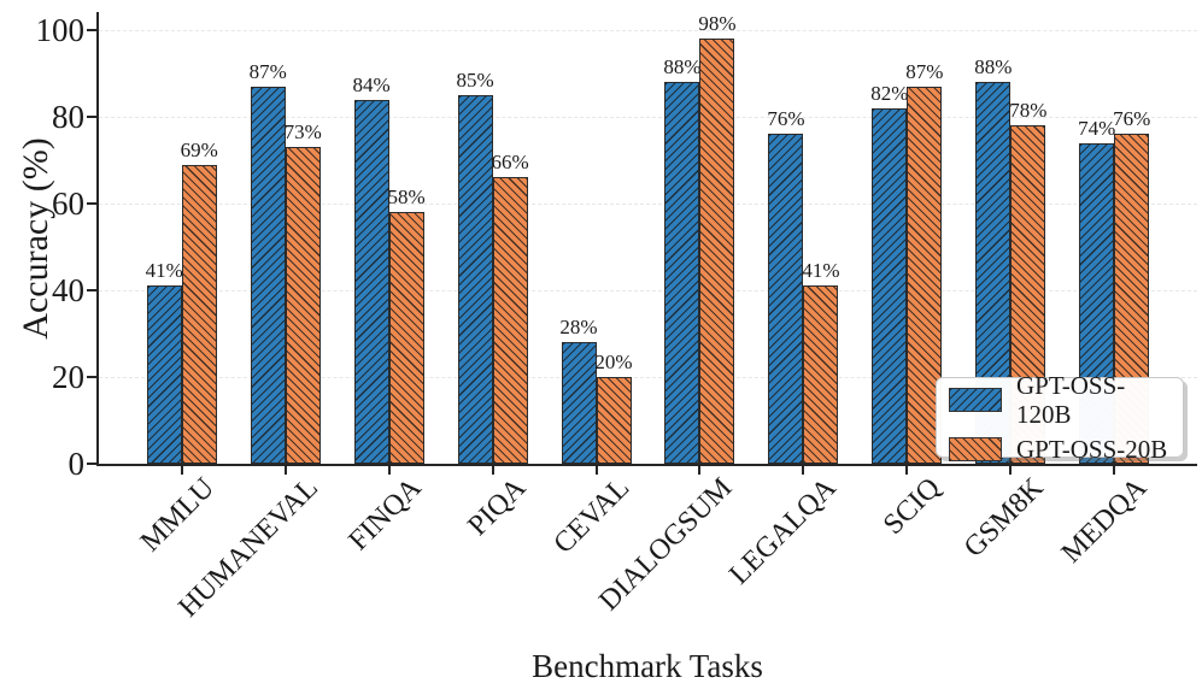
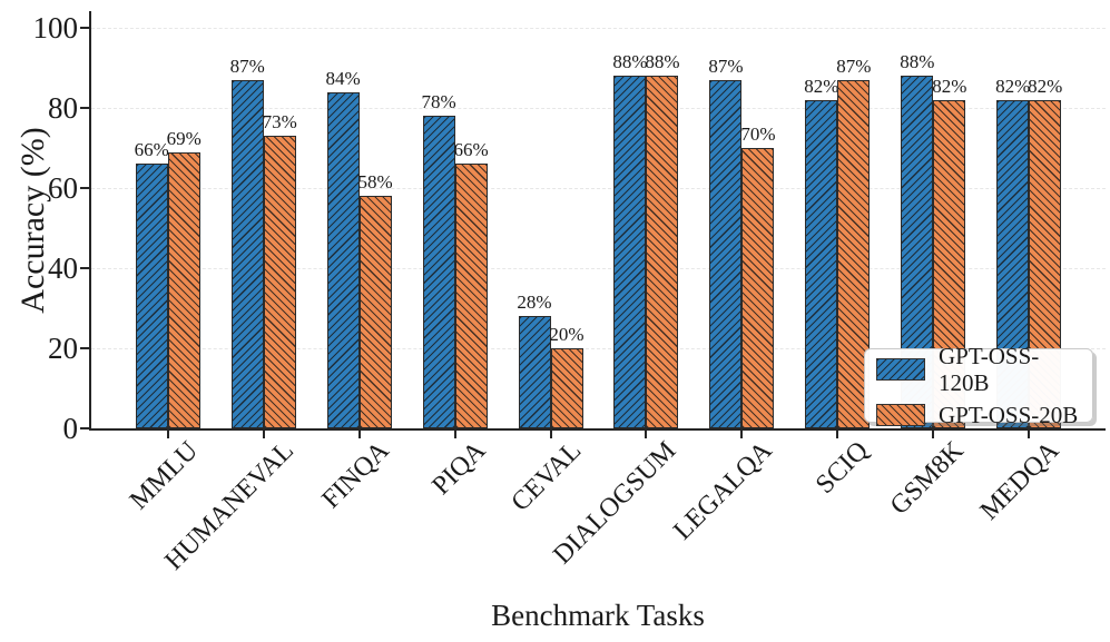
GPT-OSS-120B/MMLU: 41% -> 66%
GPT-OSS-120B/PIQA: 85% -> 78%
GPT-OSS-20B/DIALOGSUM: 98% -> 88%
GPT-OSS-120B/LEGALQA: 76% -> 87%
GPT-OSS-20B/LEGALQA: 41% -> 70%
GPT-OSS-20B/GSM8K: 78% -> 82%
GPT-OSS-120B/MEDQA: 74% -> 82%
GPT-OSS-20B/MEDQA: 76% -> 82%
